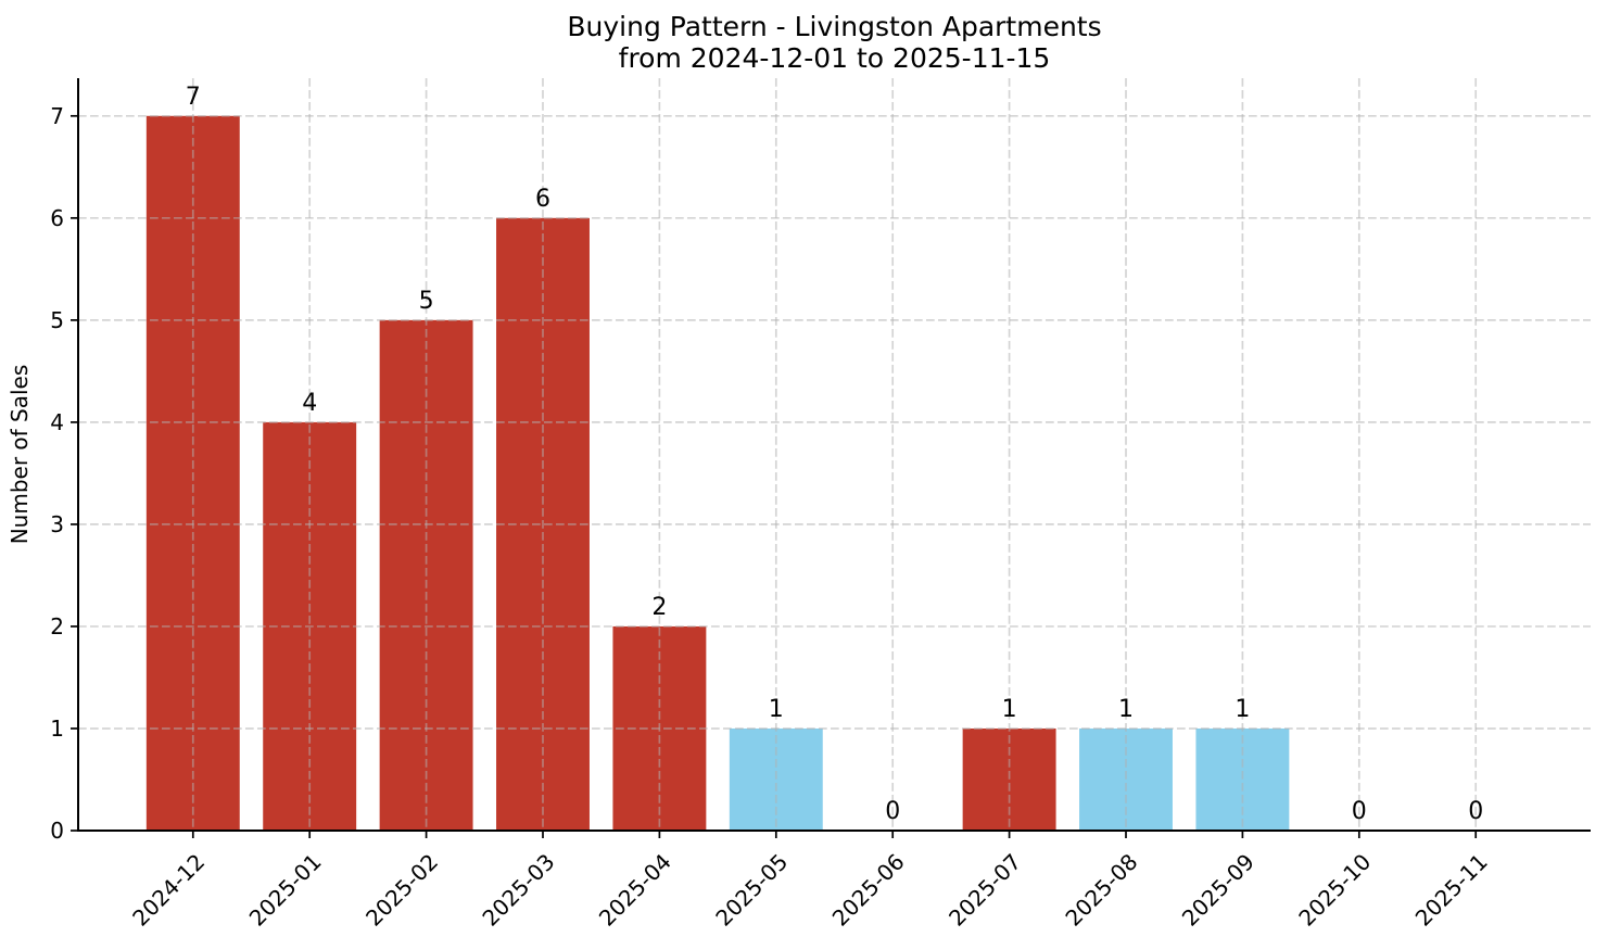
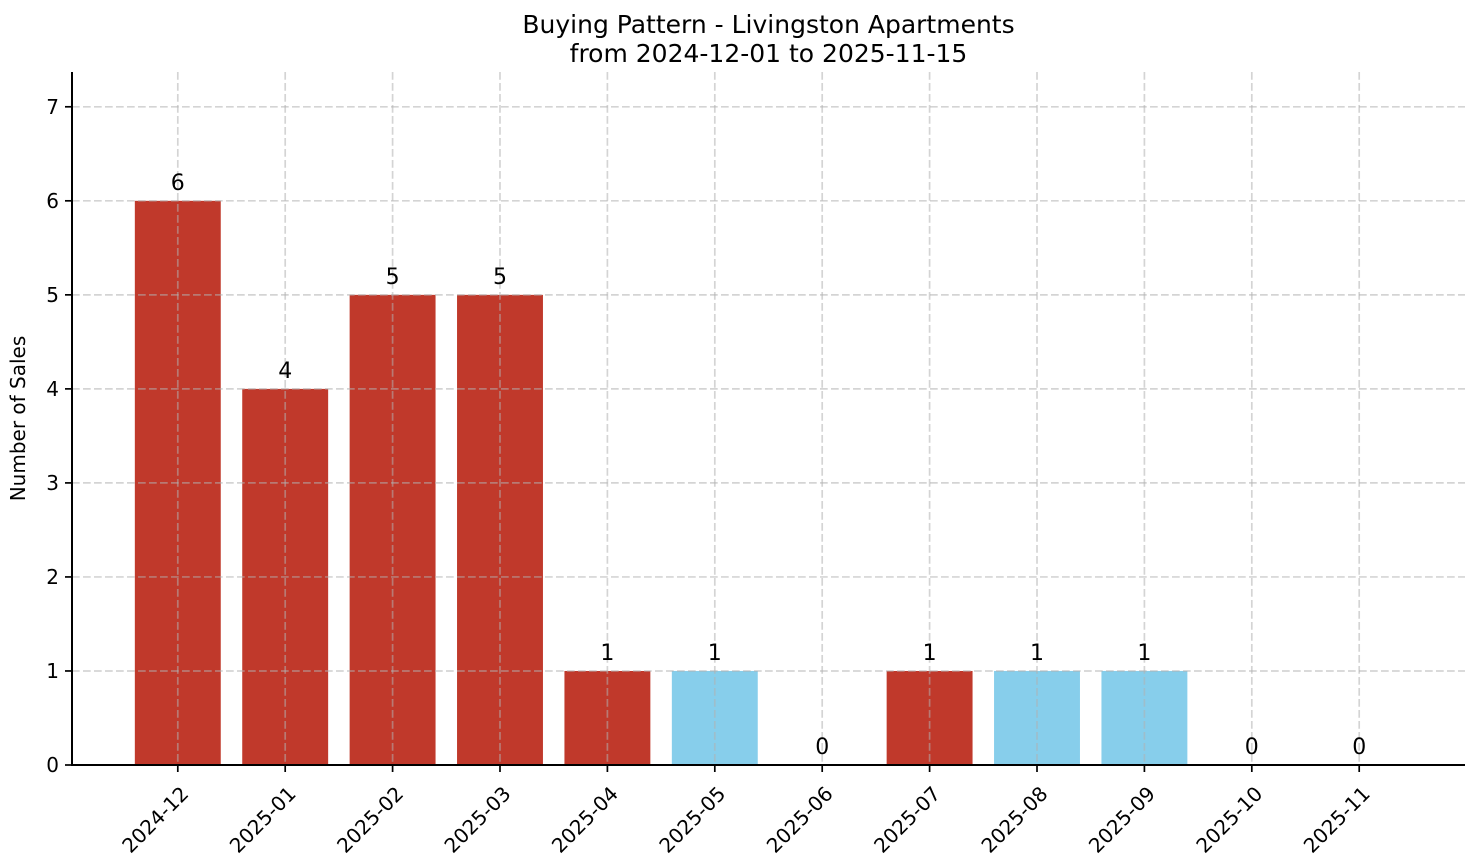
2024-12: 7 -> 6
2025-03: 6 -> 5
2025-04: 2 -> 1
